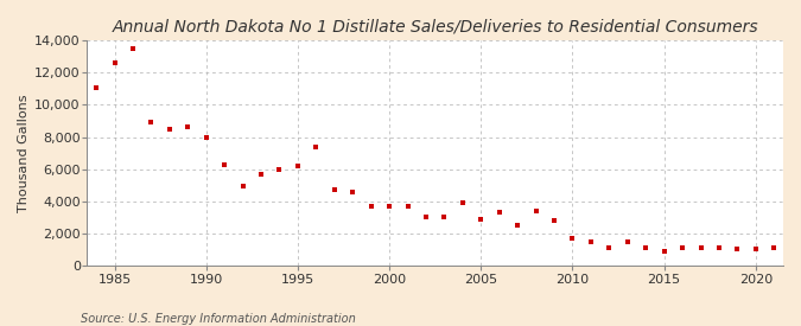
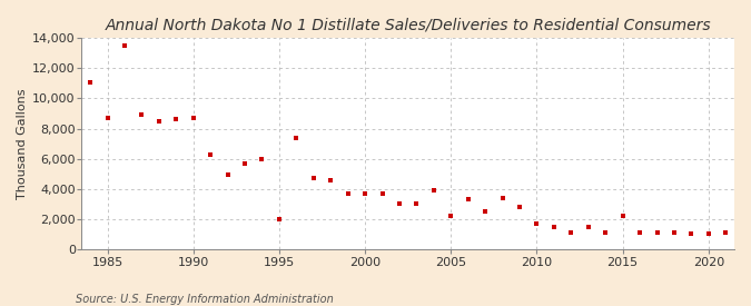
1985: 12,600 -> 8,700
1990: 8,000 -> 8,700
1995: 6,200 -> 2,000
2005: 2,900 -> 2,200
2015: 900 -> 2,200
